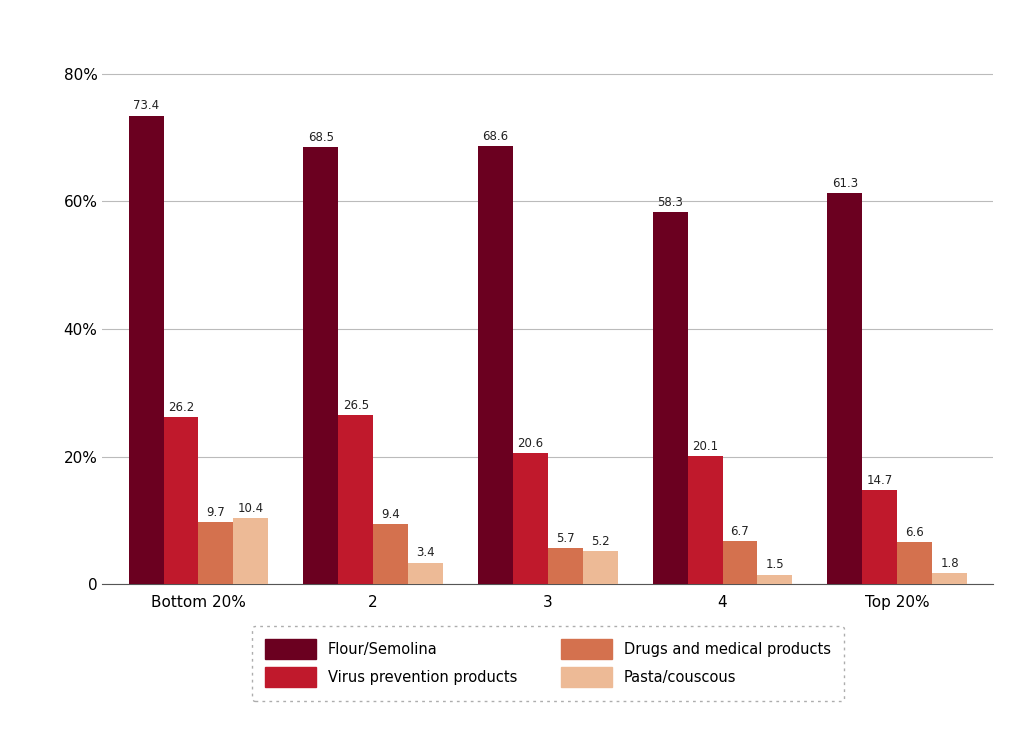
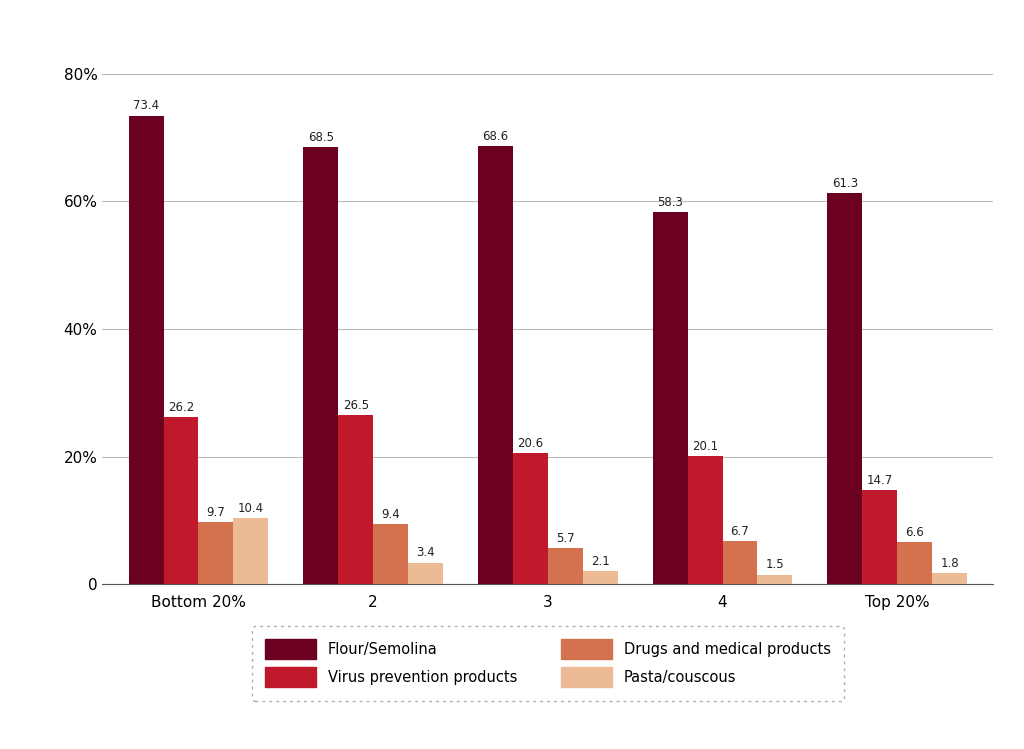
Pasta/couscous/3: 5.2 -> 2.1
